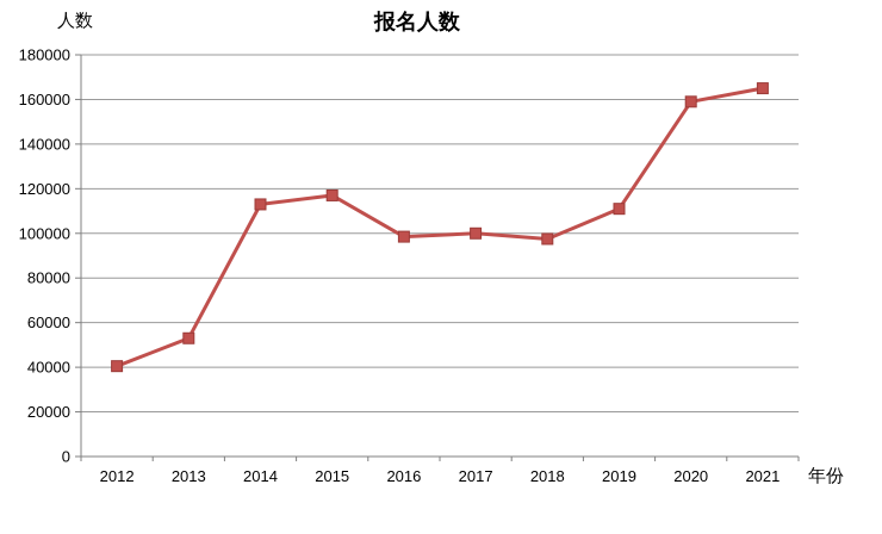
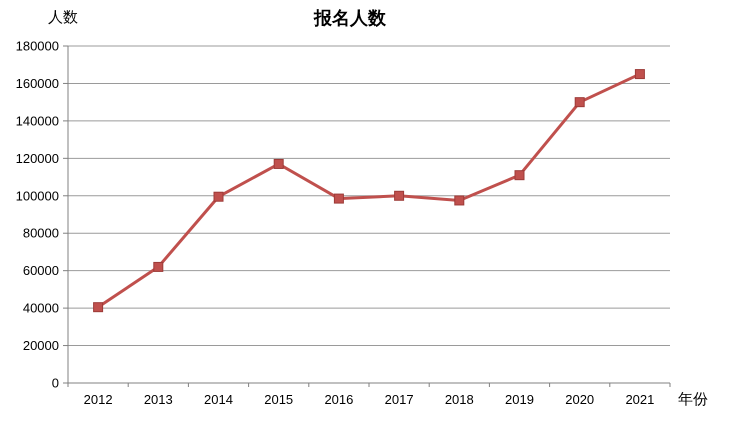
2013: 53000 -> 62000
2014: 113000 -> 100000
2020: 159000 -> 150000
